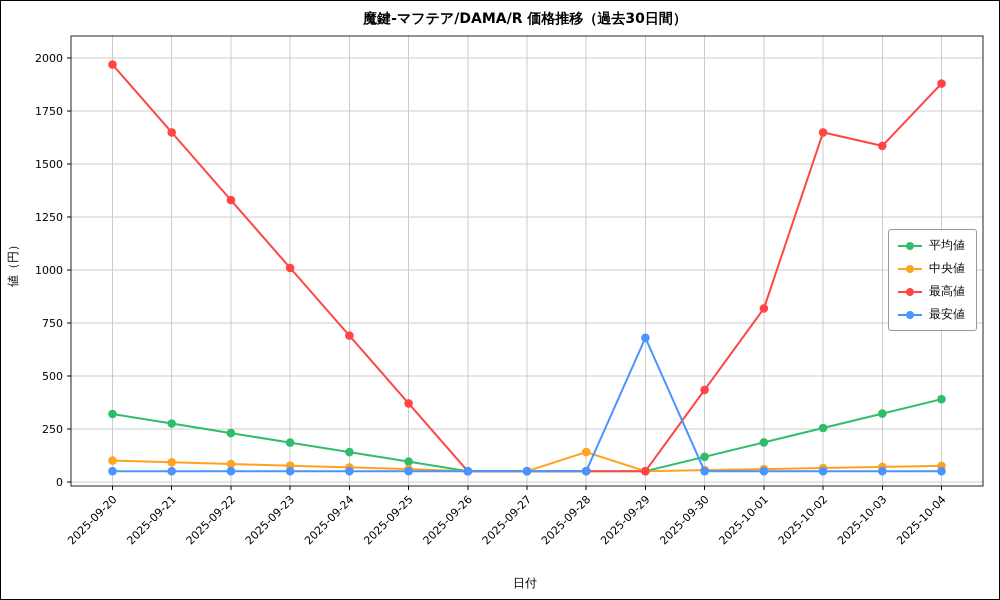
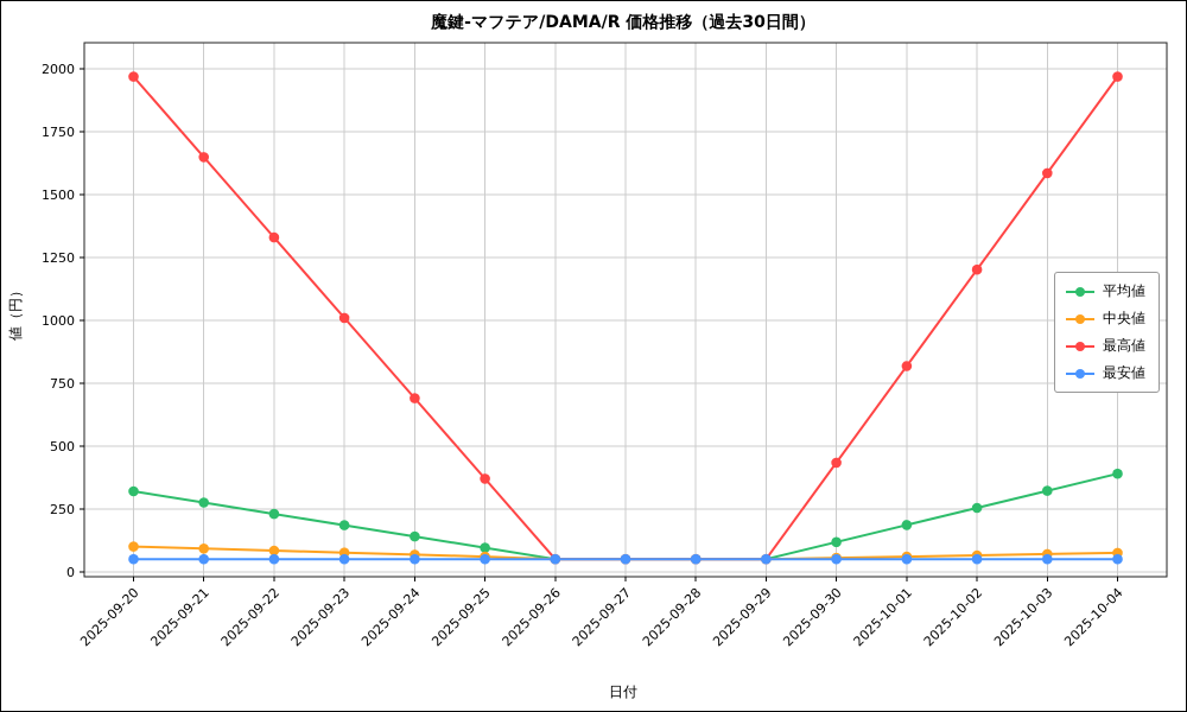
中央値/2025-09-28: 140 -> 50
最安値/2025-09-29: 680 -> 50
最高値/2025-10-02: 1650 -> 1200
最高値/2025-10-04: 1880 -> 1970
